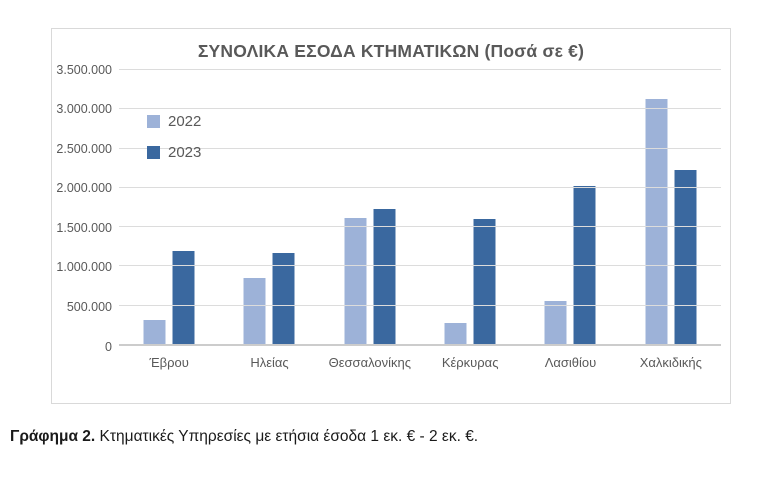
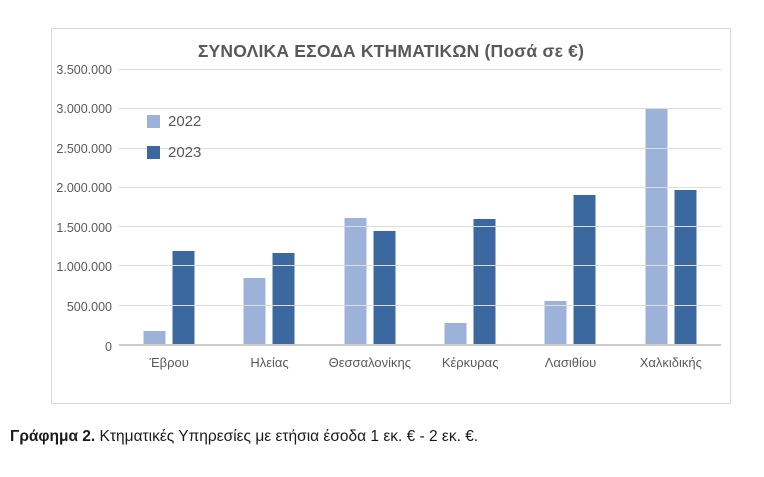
2022/Έβρου: 300000 -> 200000
2023/Θεσσαλονίκης: 1700000 -> 1400000
2023/Λασιθίου: 2000000 -> 1900000
2022/Χαλκιδικής: 3100000 -> 3000000
2023/Χαλκιδικής: 2200000 -> 1900000
